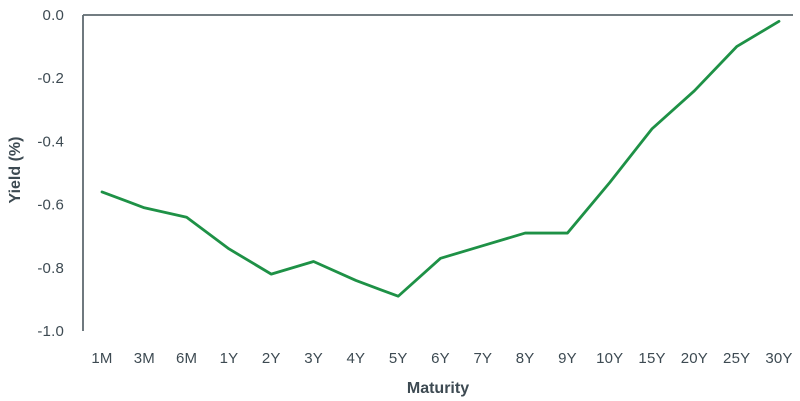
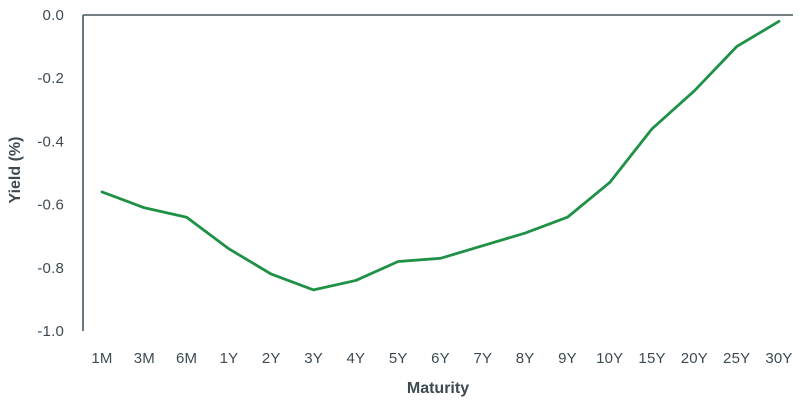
3Y: -0.78 -> -0.87
5Y: -0.89 -> -0.78
9Y: -0.69 -> -0.64
